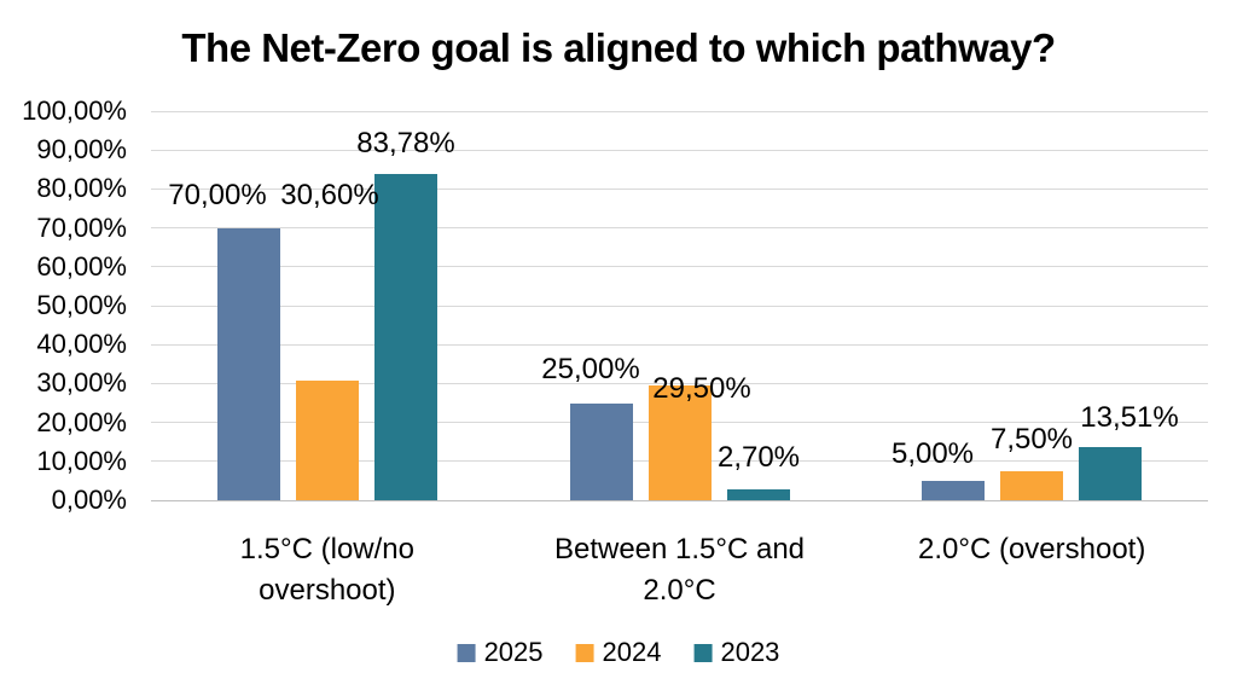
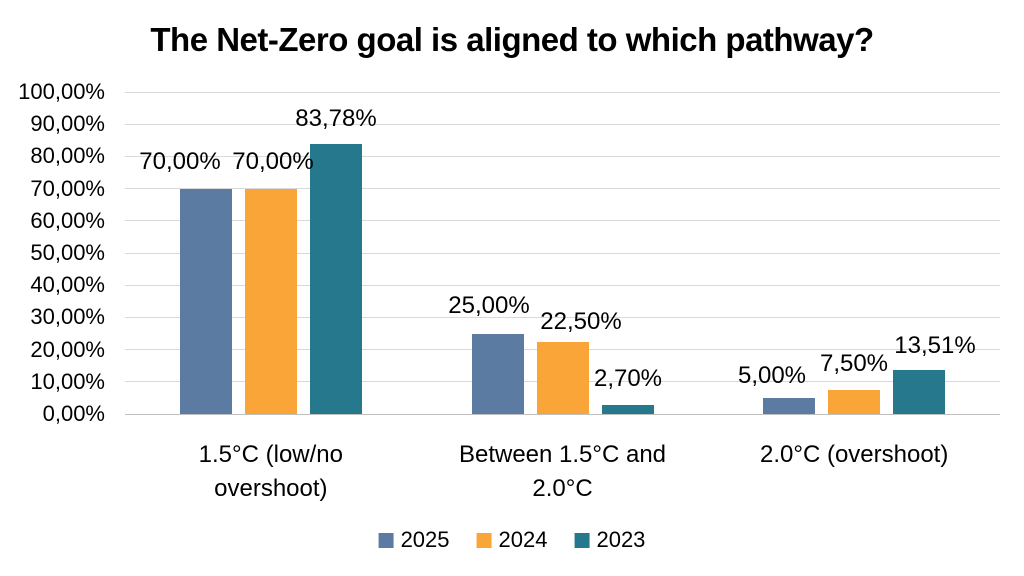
2024/1.5°C (low/no overshoot): 30,60% -> 70,00%
2024/Between 1.5°C and 2.0°C: 29,50% -> 22,50%
